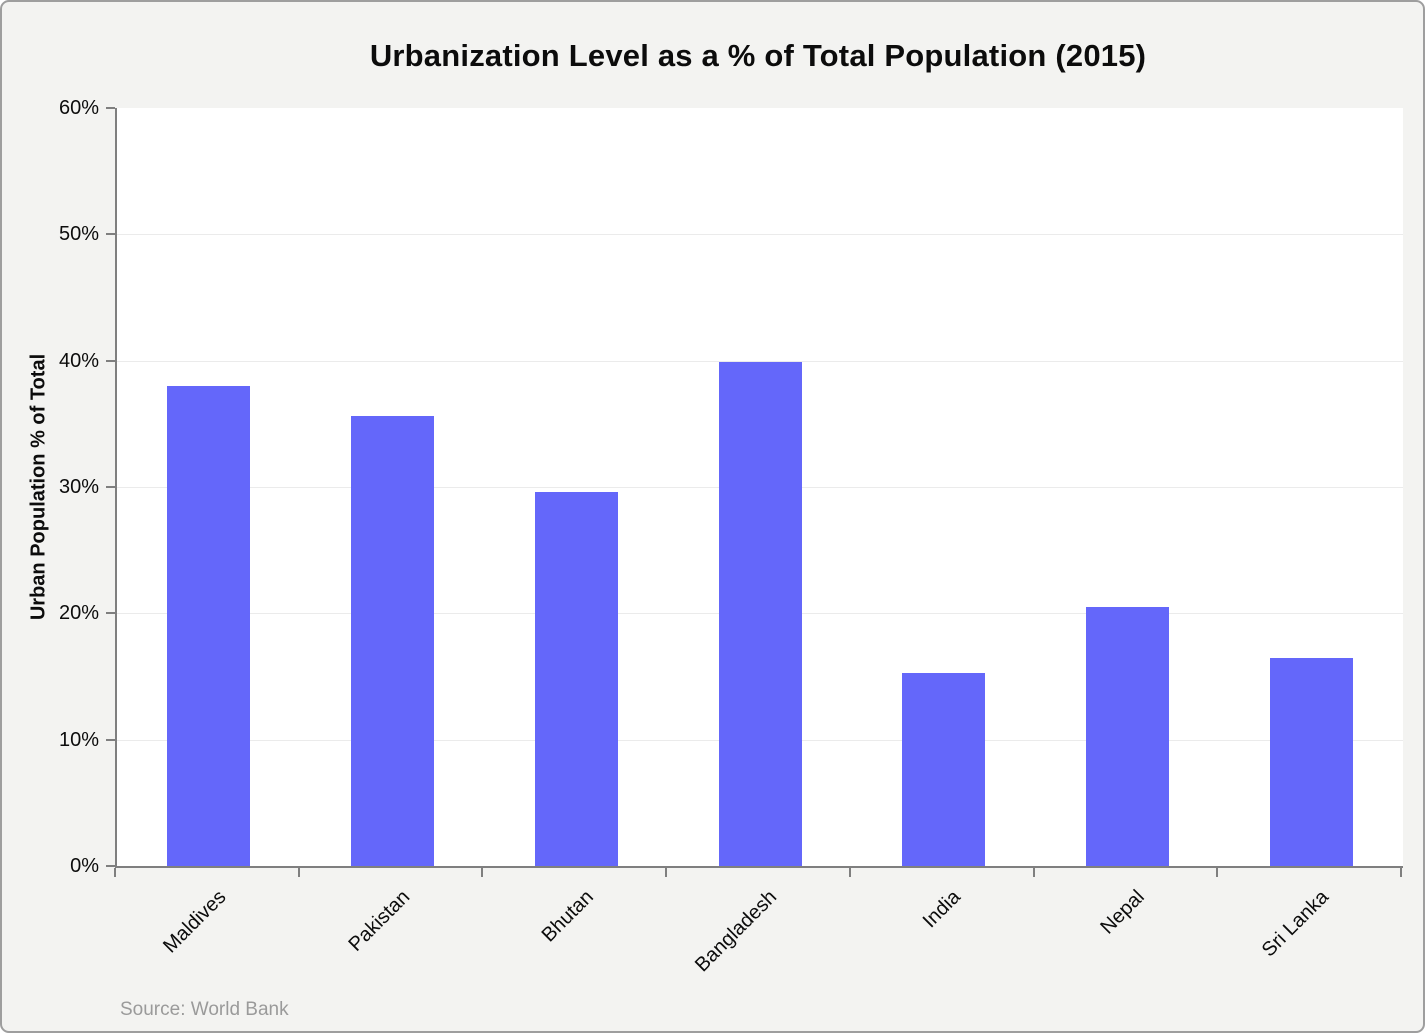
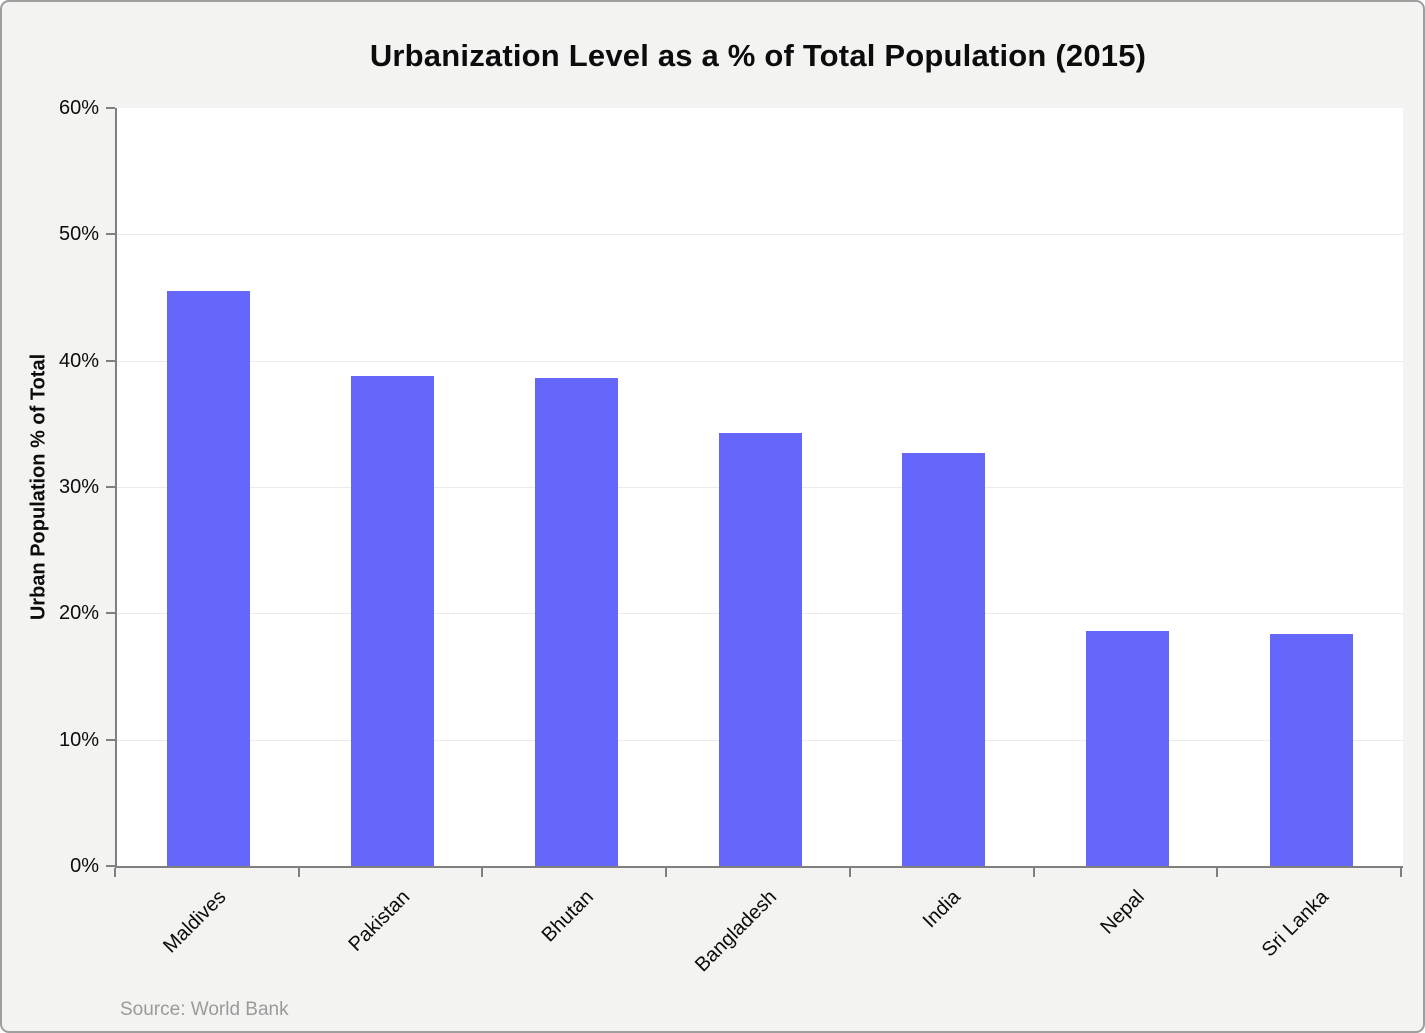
Maldives: 38.0% -> 45.5%
Pakistan: 35.6% -> 38.8%
Bhutan: 29.6% -> 38.6%
Bangladesh: 39.9% -> 34.3%
India: 15.3% -> 32.7%
Nepal: 20.5% -> 18.6%
Sri Lanka: 16.5% -> 18.4%
